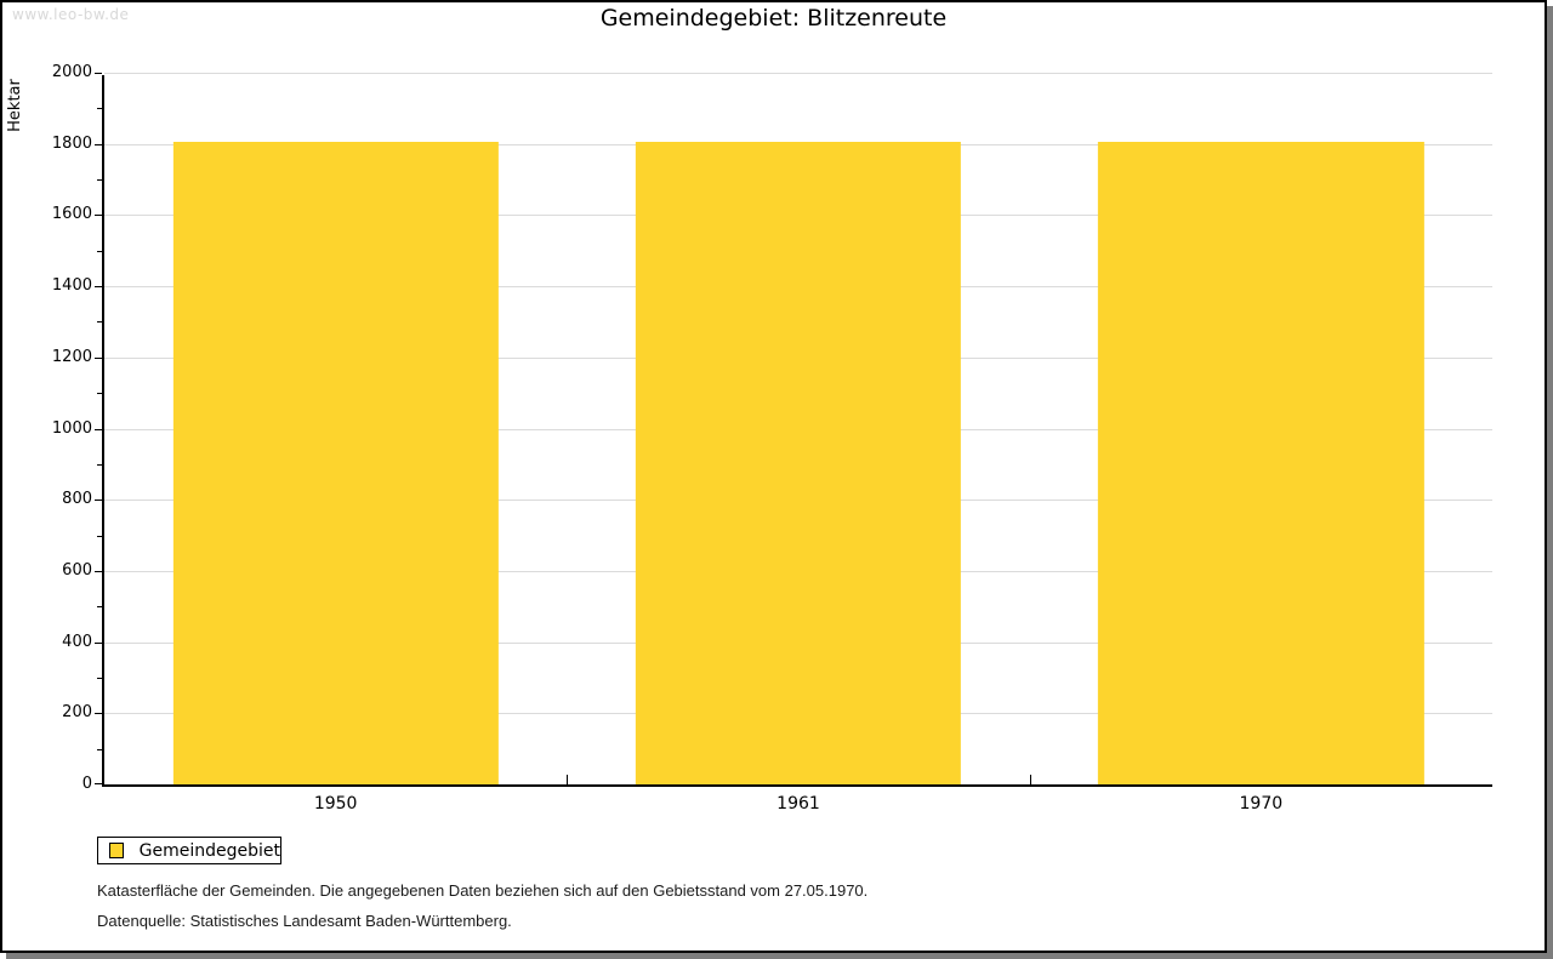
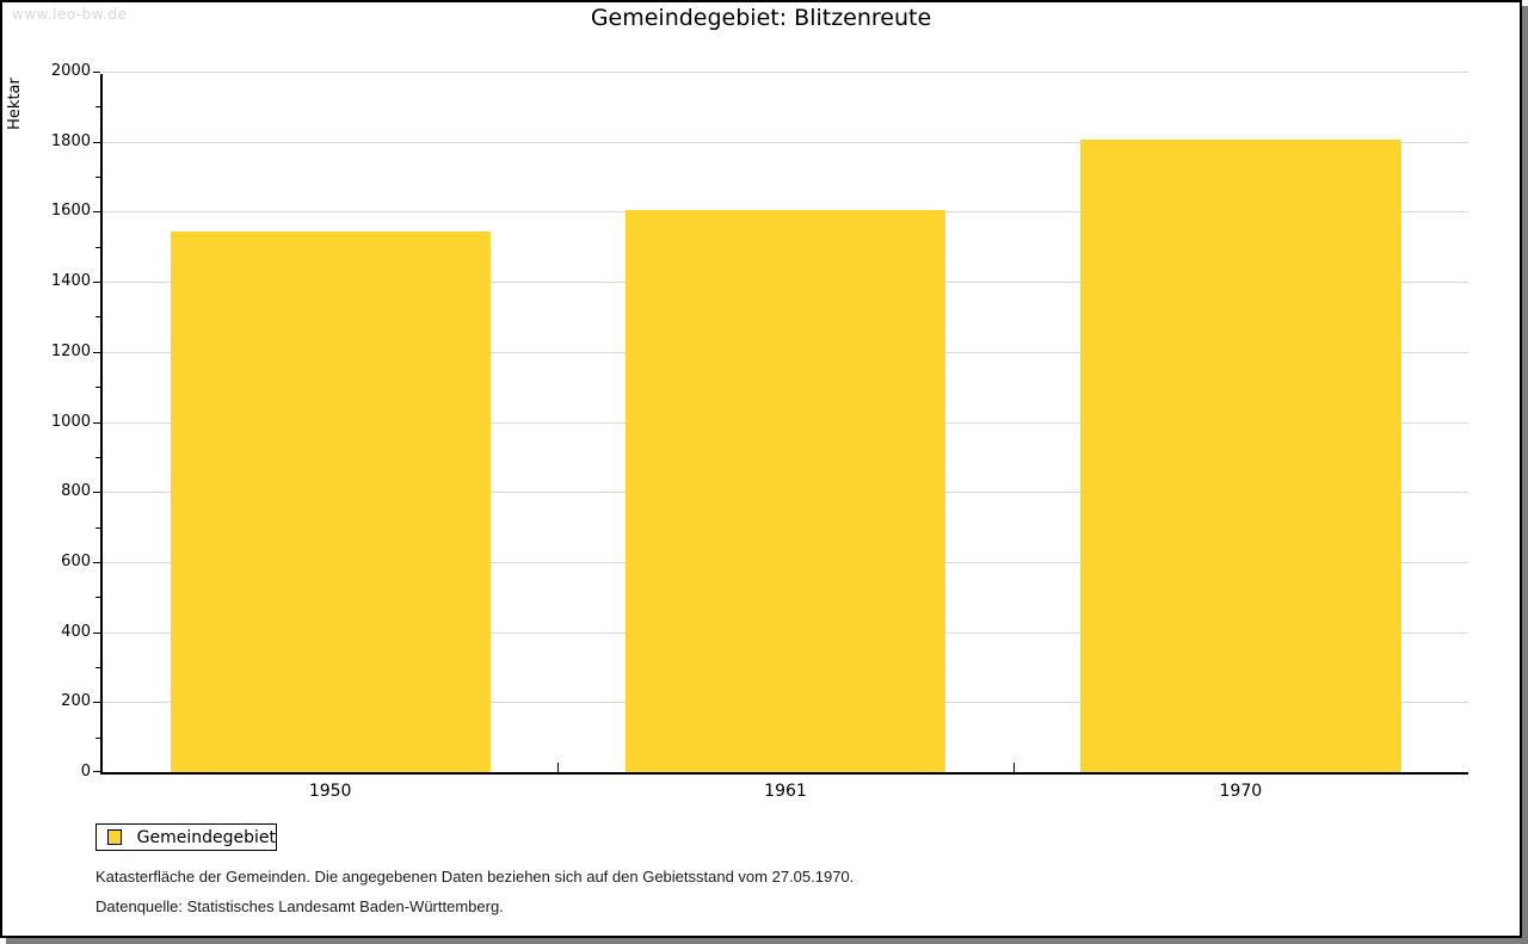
1950: 1810 -> 1550
1961: 1810 -> 1610
